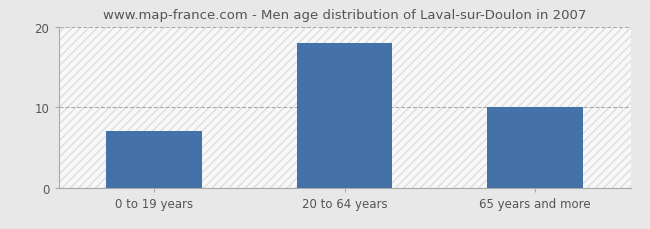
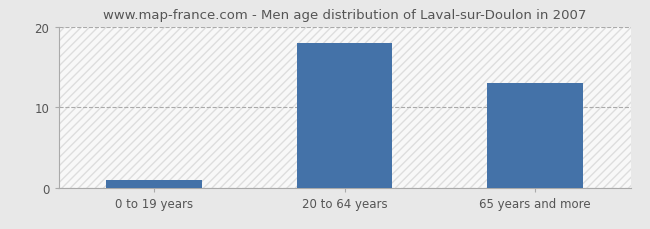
0 to 19 years: 7 -> 1
65 years and more: 10 -> 13
